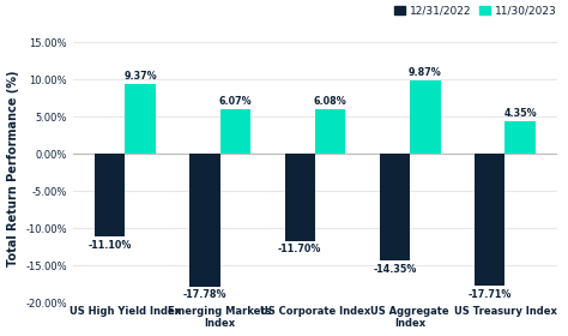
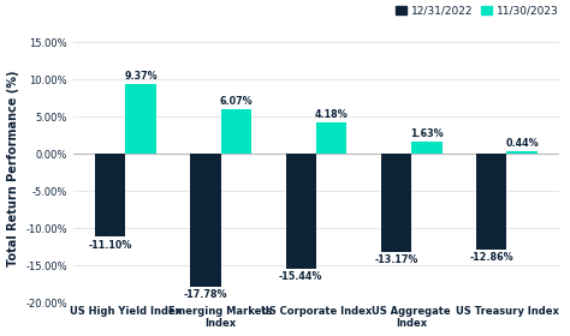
12/31/2022/US Corporate Index: -11.70% -> -15.44%
11/30/2023/US Corporate Index: 6.08% -> 4.18%
12/31/2022/US Aggregate Index: -14.35% -> -13.17%
11/30/2023/US Aggregate Index: 9.87% -> 1.63%
12/31/2022/US Treasury Index: -17.71% -> -12.86%
11/30/2023/US Treasury Index: 4.35% -> 0.44%
